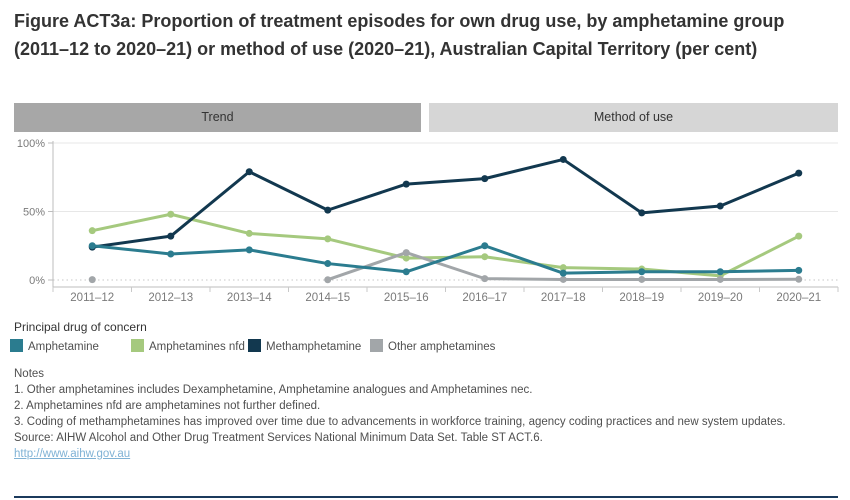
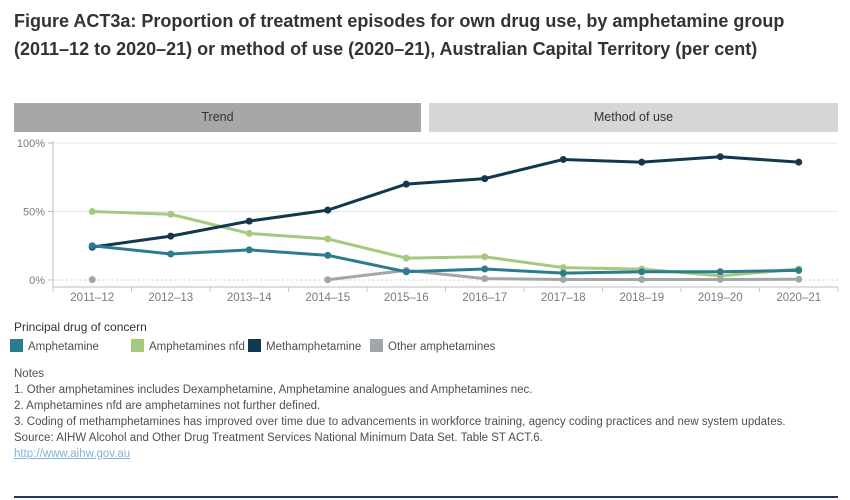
Amphetamines nfd/2011–12: 36% -> 50%
Methamphetamine/2013–14: 79% -> 43%
Amphetamine/2014–15: 12% -> 18%
Other amphetamines/2015–16: 20% -> 7%
Amphetamine/2016–17: 25% -> 8%
Methamphetamine/2018–19: 49% -> 86%
Methamphetamine/2019–20: 54% -> 90%
Amphetamines nfd/2020–21: 32% -> 8%
Methamphetamine/2020–21: 78% -> 86%
